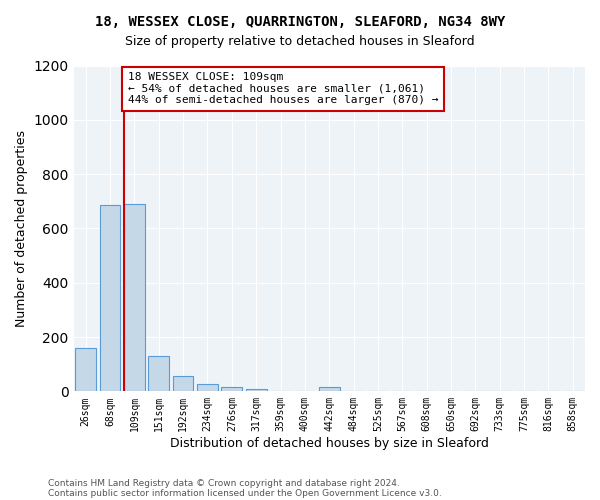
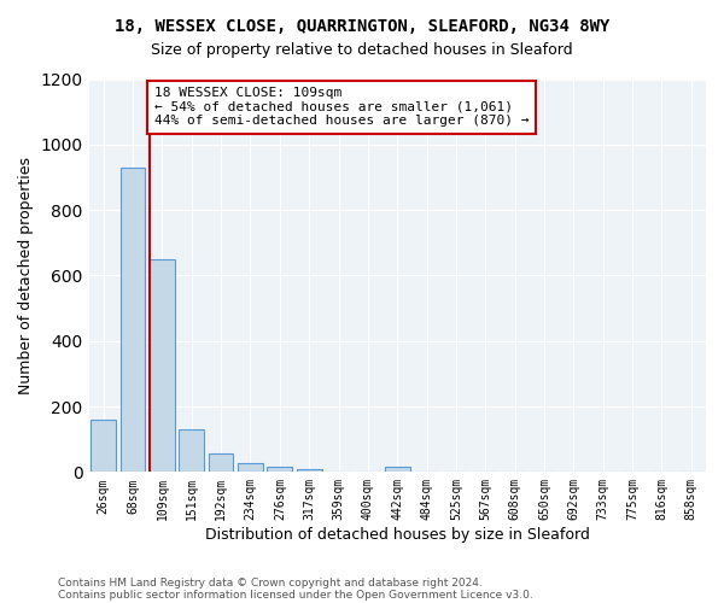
68sqm: 685 -> 930
109sqm: 690 -> 650
